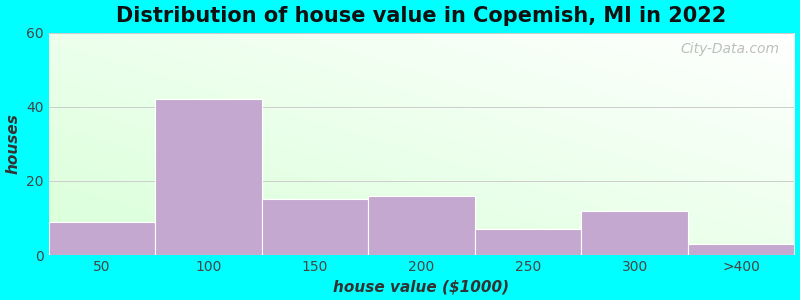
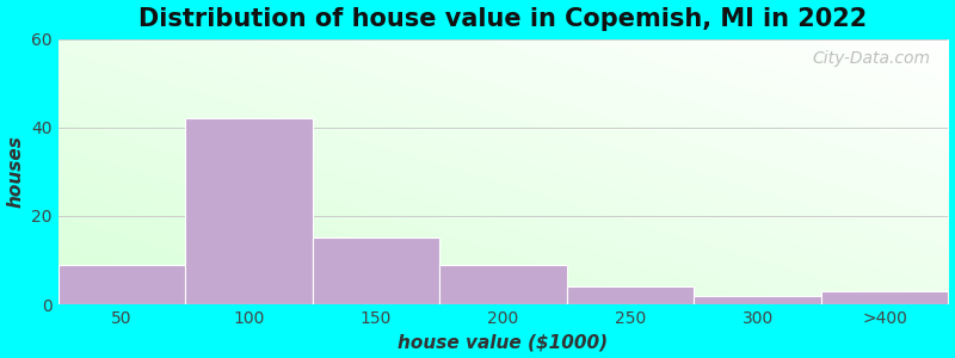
200: 16 -> 9
250: 7 -> 4
300: 12 -> 2
